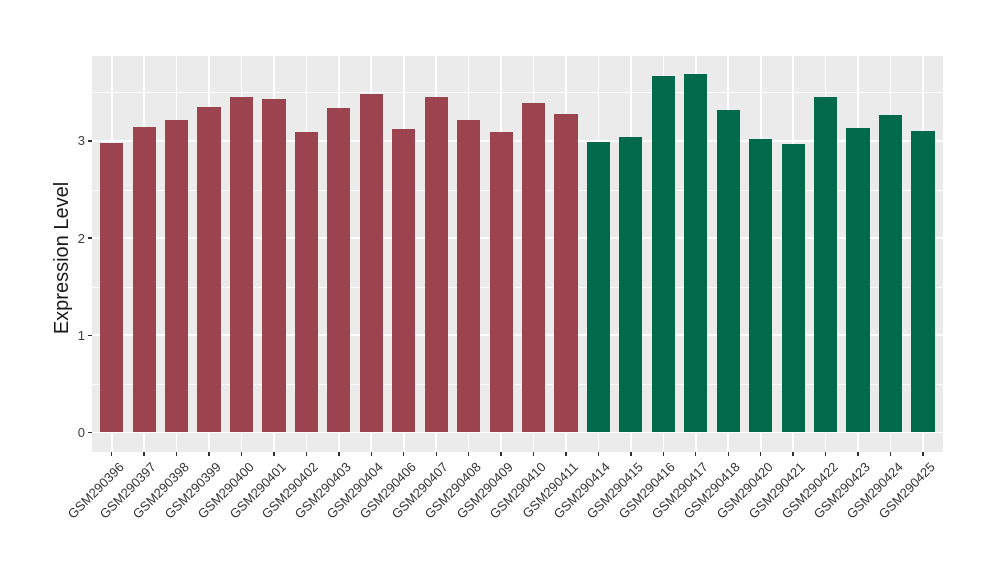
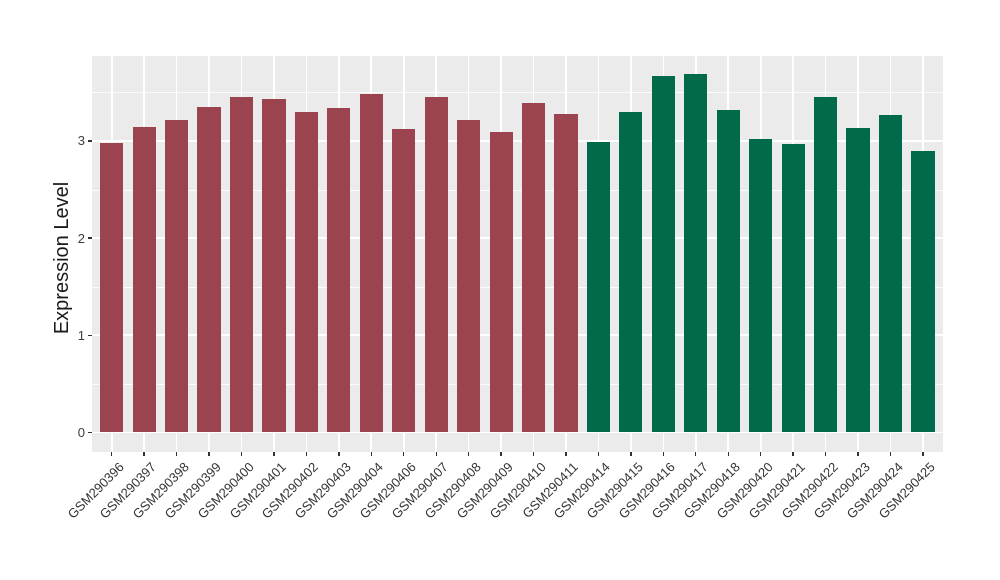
GSM290402: 3.1 -> 3.3
GSM290415: 3.0 -> 3.3
GSM290425: 3.1 -> 2.9
